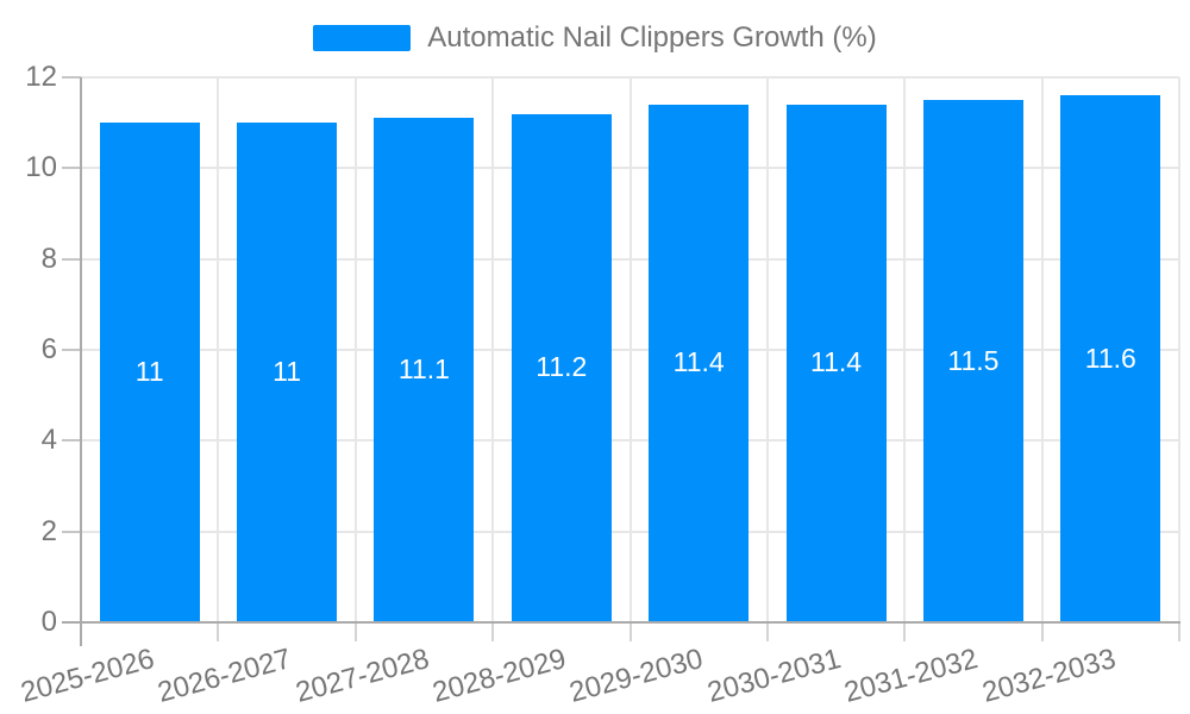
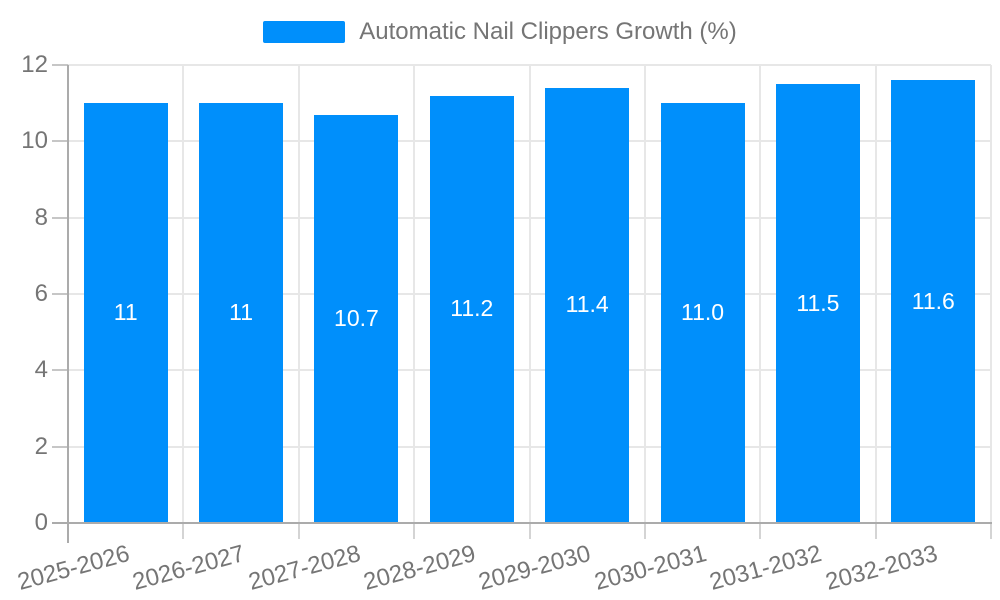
2027-2028: 11.1 -> 10.7
2030-2031: 11.4 -> 11.0
